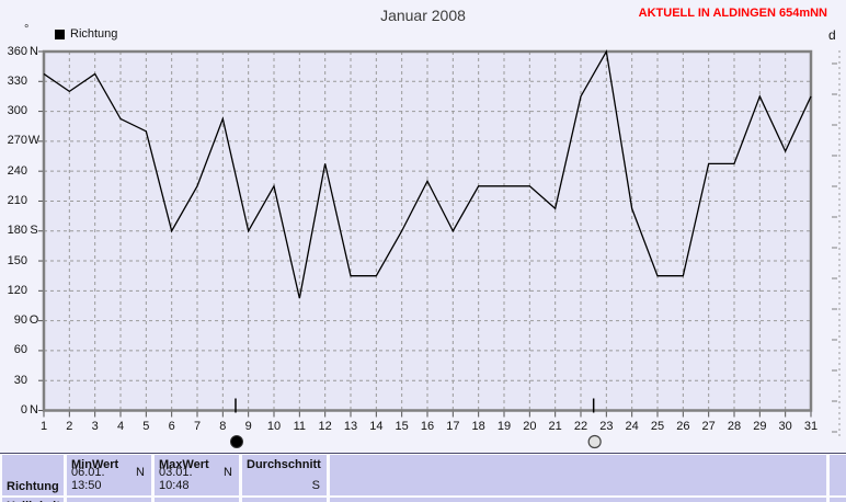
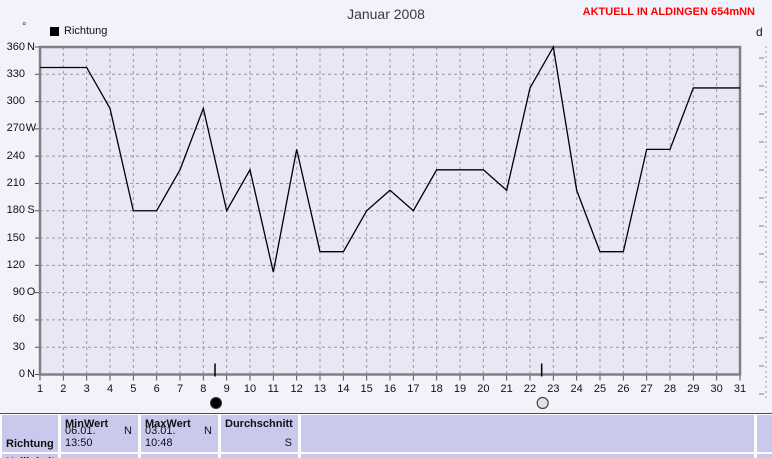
2: 320 -> 340
5: 280 -> 180
16: 230 -> 200
30: 260 -> 320
